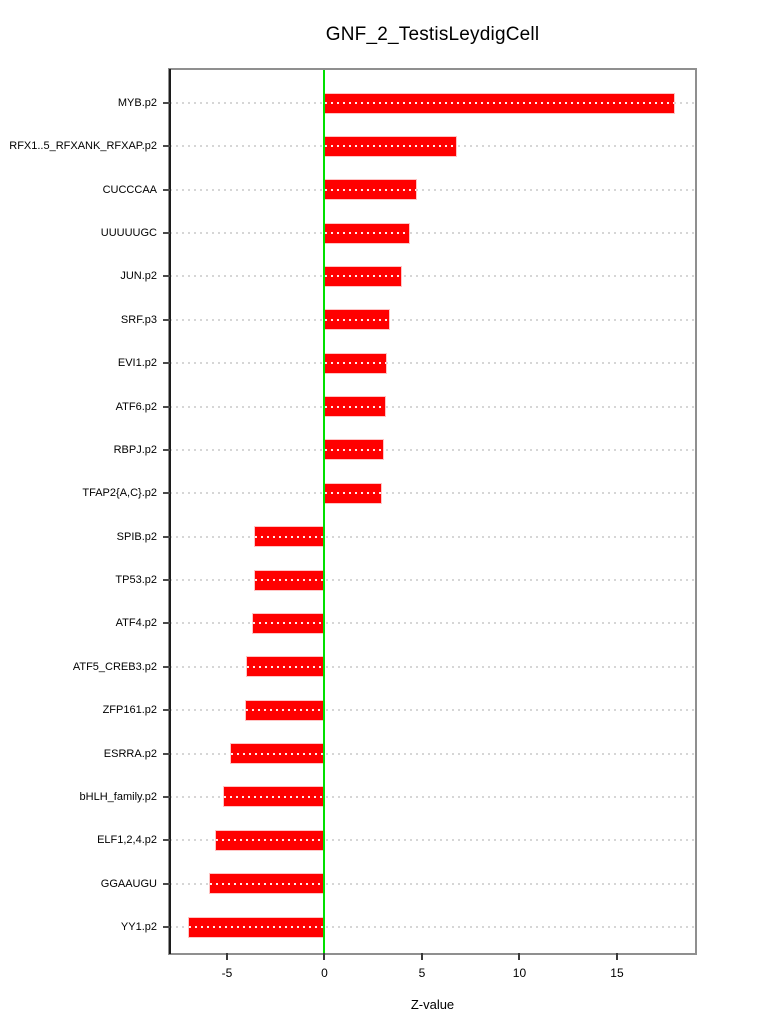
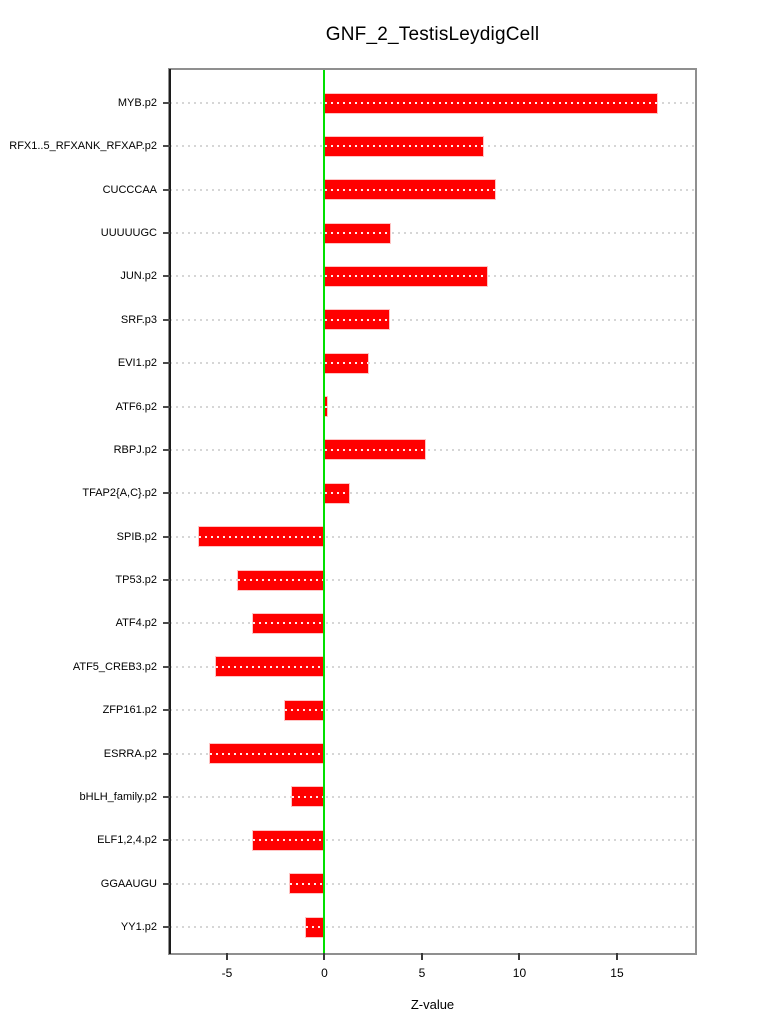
MYB.p2: 18.0 -> 17.1
RFX1..5_RFXANK_RFXAP.p2: 6.8 -> 8.2
CUCCCAA: 4.8 -> 8.8
UUUUUGC: 4.4 -> 3.4
JUN.p2: 4.0 -> 8.4
EVI1.p2: 3.2 -> 2.3
ATF6.p2: 3.1 -> 0.2
RBPJ.p2: 3.0 -> 5.2
TFAP2{A,C}.p2: 3.0 -> 1.3
SPIB.p2: -3.6 -> -6.5
TP53.p2: -3.6 -> -4.5
ATF5_CREB3.p2: -4.0 -> -5.6
ZFP161.p2: -4.0 -> -2.1
ESRRA.p2: -4.8 -> -5.9
bHLH_family.p2: -5.2 -> -1.7
ELF1,2,4.p2: -5.6 -> -3.7
GGAAUGU: -5.9 -> -1.8
YY1.p2: -7.0 -> -1.0
